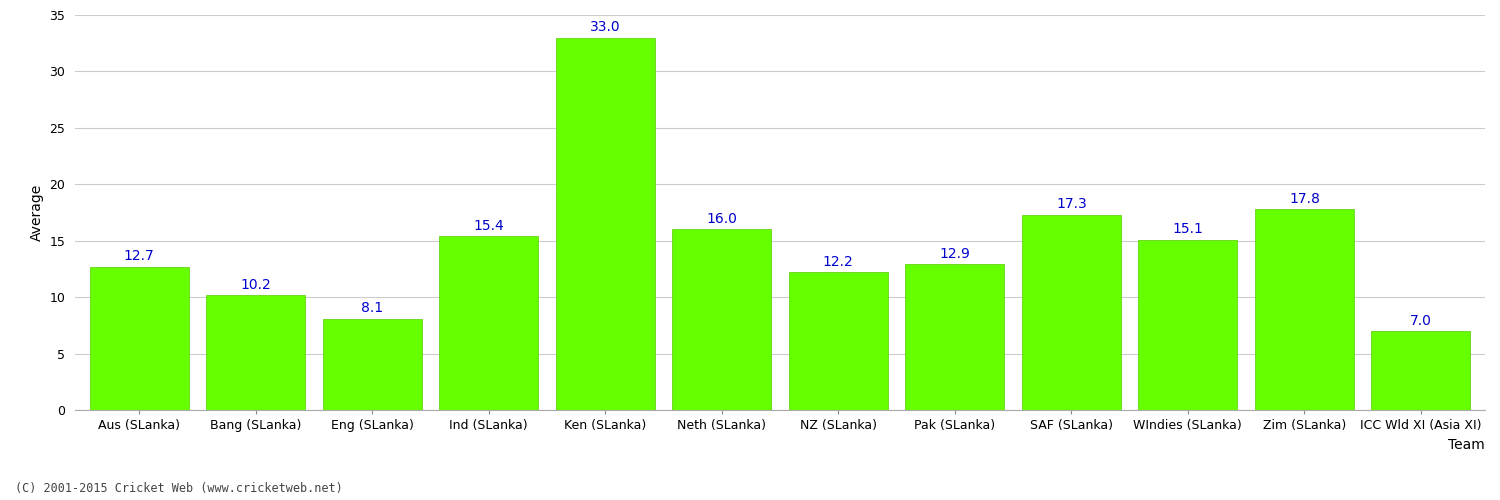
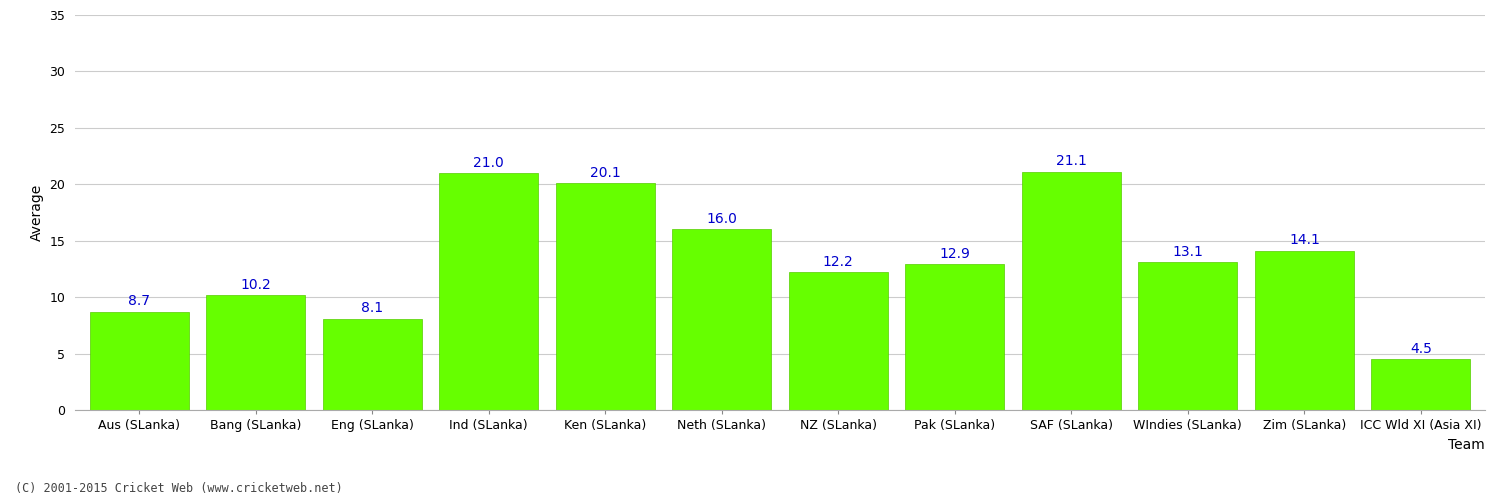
Aus (SLanka): 12.7 -> 8.7
Ind (SLanka): 15.4 -> 21.0
Ken (SLanka): 33.0 -> 20.1
SAF (SLanka): 17.3 -> 21.1
WIndies (SLanka): 15.1 -> 13.1
Zim (SLanka): 17.8 -> 14.1
ICC Wld XI (Asia XI): 7.0 -> 4.5
